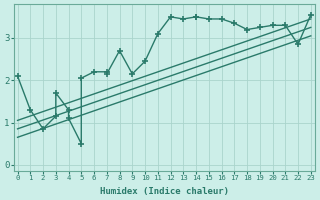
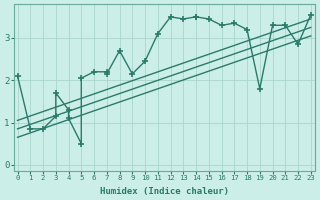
1: 1.30 -> 0.85
16: 3.45 -> 3.30
19: 3.25 -> 1.80
